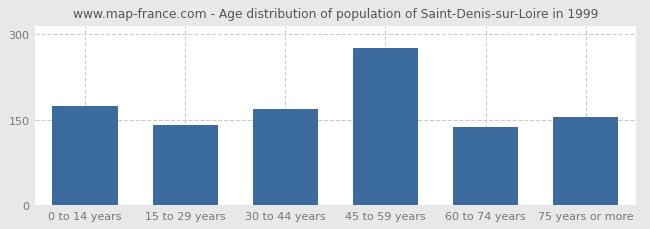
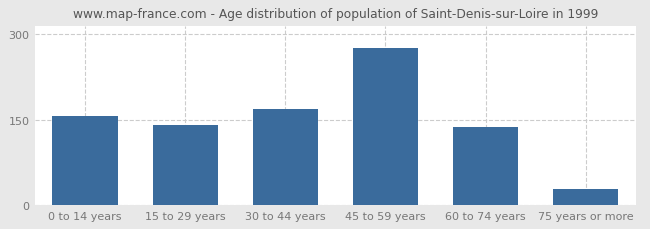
0 to 14 years: 174 -> 157
75 years or more: 154 -> 28
